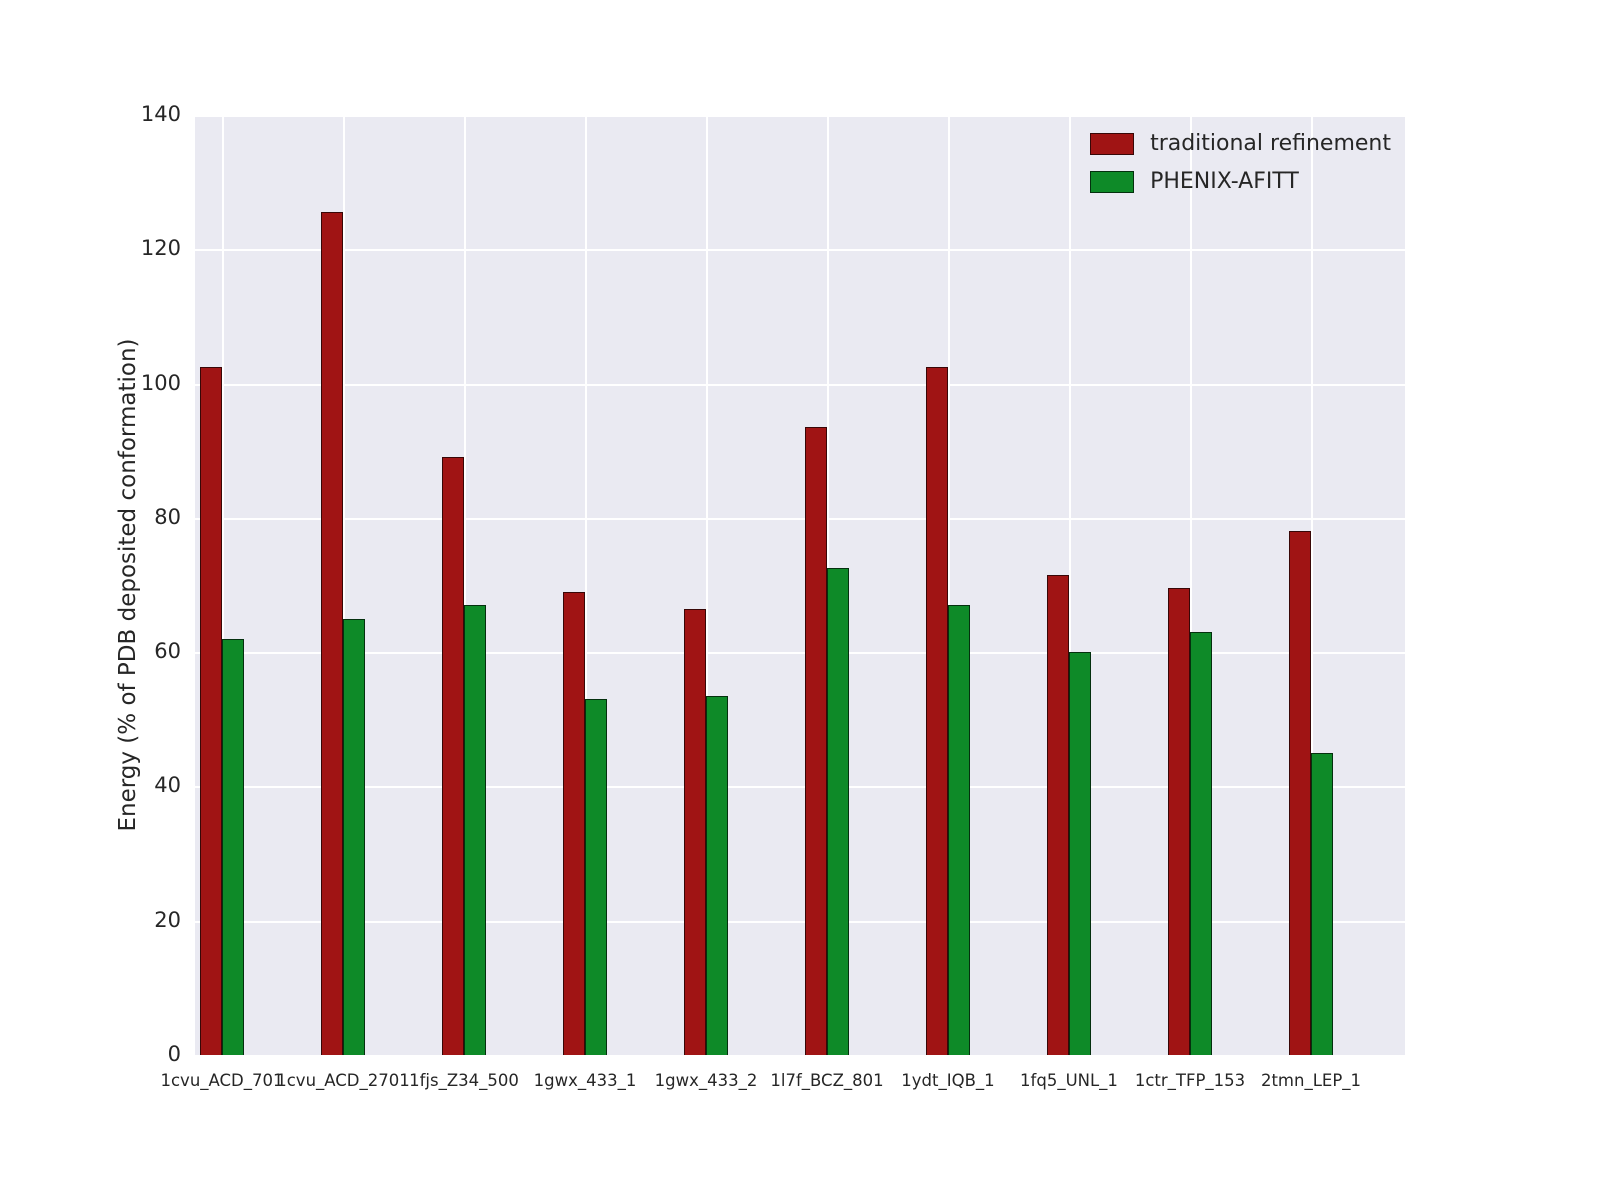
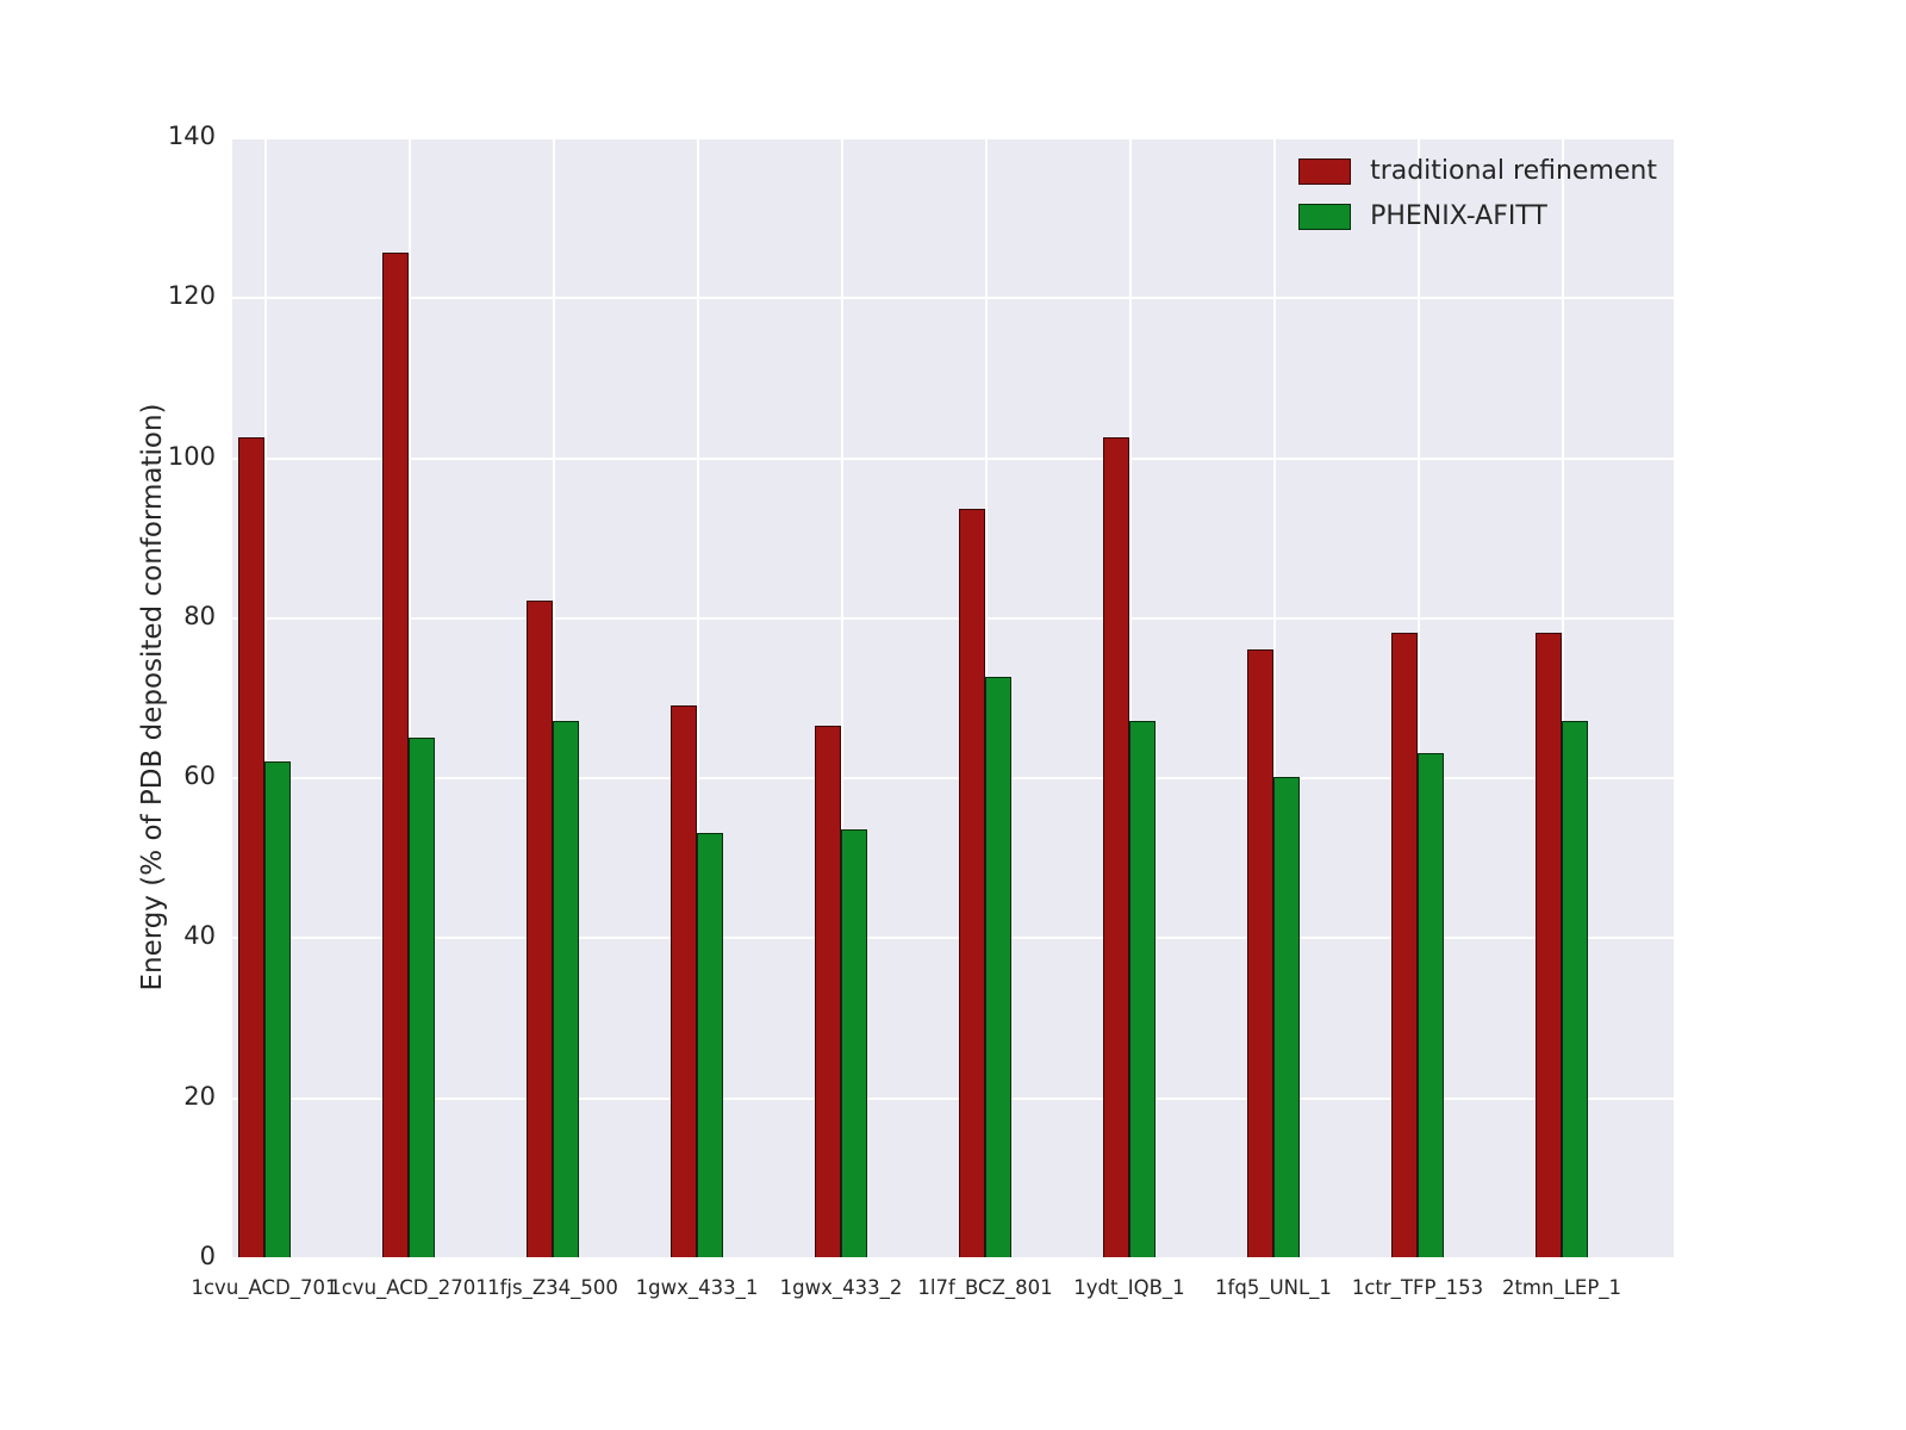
traditional refinement/1fjs_Z34_500: 89 -> 82
traditional refinement/1fq5_UNL_1: 72 -> 76
traditional refinement/1ctr_TFP_153: 70 -> 78
PHENIX-AFITT/2tmn_LEP_1: 45 -> 67
